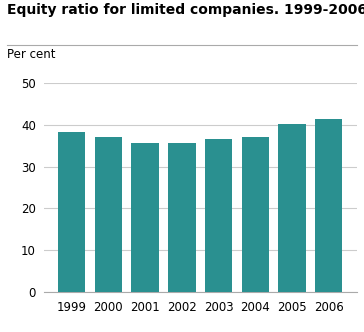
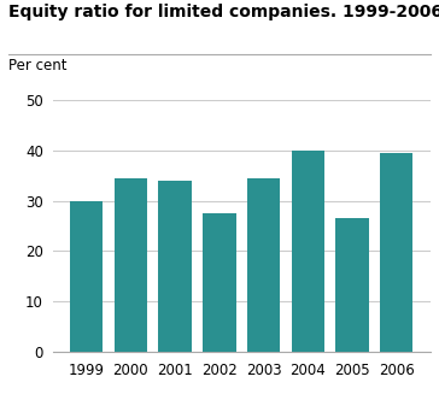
1999: 38.3 -> 30.0
2000: 37.0 -> 34.5
2001: 35.7 -> 34.0
2002: 35.6 -> 27.5
2003: 36.5 -> 34.5
2004: 37.0 -> 40.0
2005: 40.1 -> 26.5
2006: 41.4 -> 39.5
